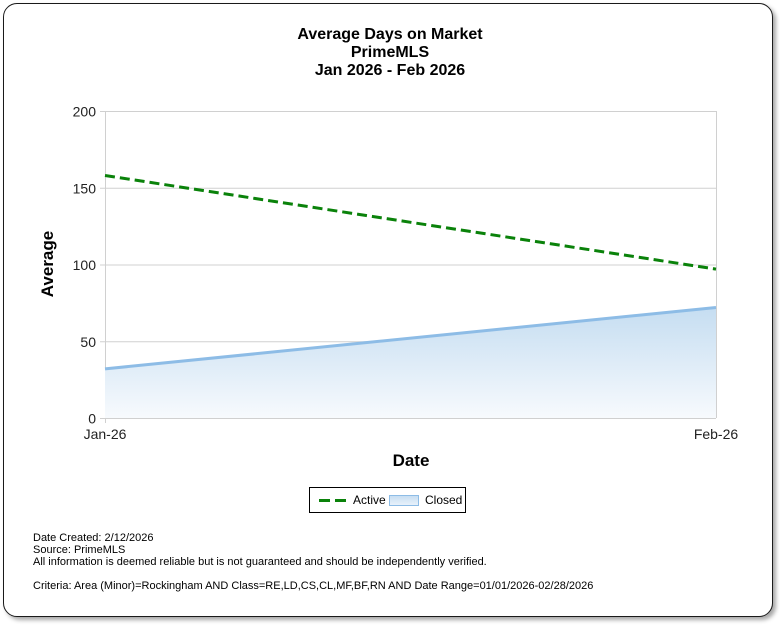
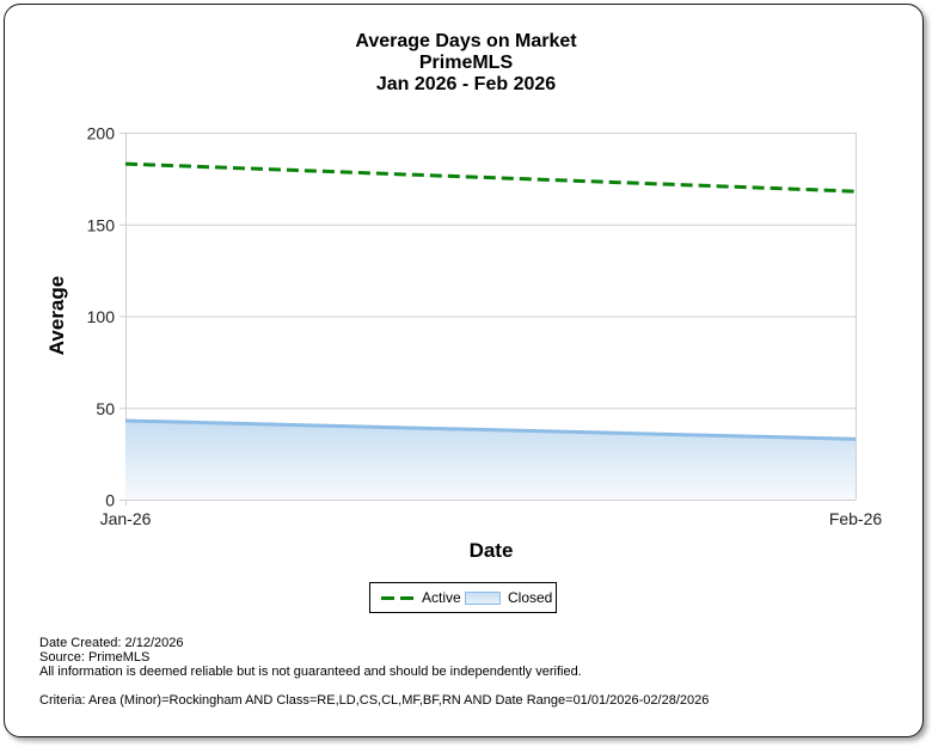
Active/Jan-26: 158 -> 183
Closed/Jan-26: 32 -> 43
Active/Feb-26: 97 -> 168
Closed/Feb-26: 72 -> 33
